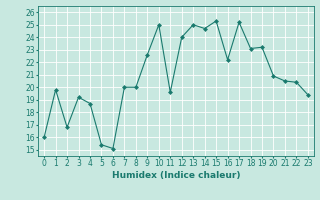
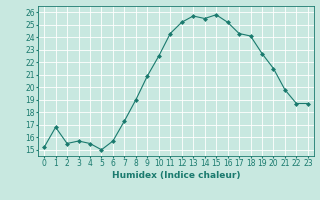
0: 16.0 -> 15.2
1: 19.8 -> 16.8
2: 16.8 -> 15.5
3: 19.2 -> 15.7
4: 18.7 -> 15.5
5: 15.4 -> 15.0
6: 15.1 -> 15.7
7: 20.0 -> 17.3
8: 20.0 -> 19.0
9: 22.6 -> 20.9
10: 25.0 -> 22.5
11: 19.6 -> 24.3
12: 24.0 -> 25.2
13: 25.0 -> 25.7
14: 24.7 -> 25.5
15: 25.3 -> 25.8
16: 22.2 -> 25.2
17: 25.2 -> 24.3
18: 23.1 -> 24.1
19: 23.2 -> 22.7
20: 20.9 -> 21.5
21: 20.5 -> 19.8
22: 20.4 -> 18.7
23: 19.4 -> 18.7
